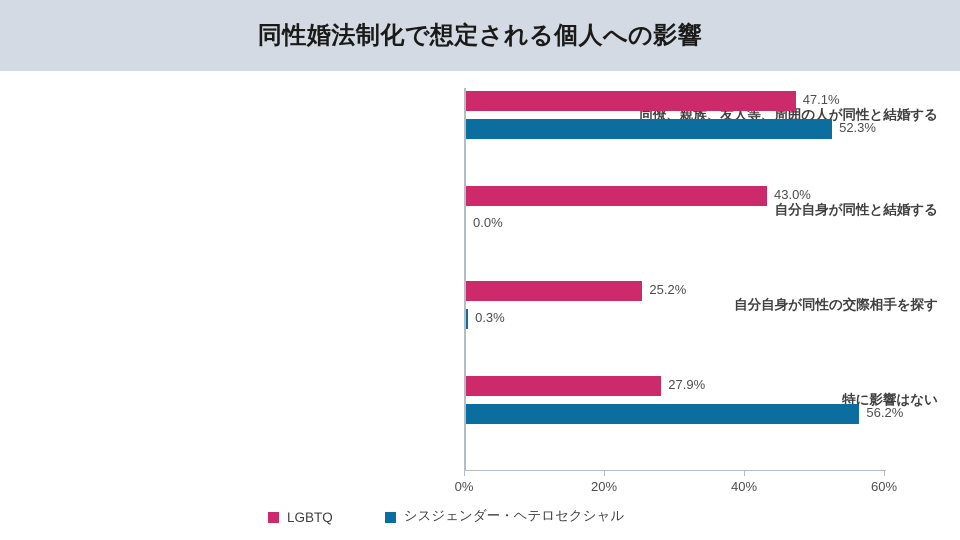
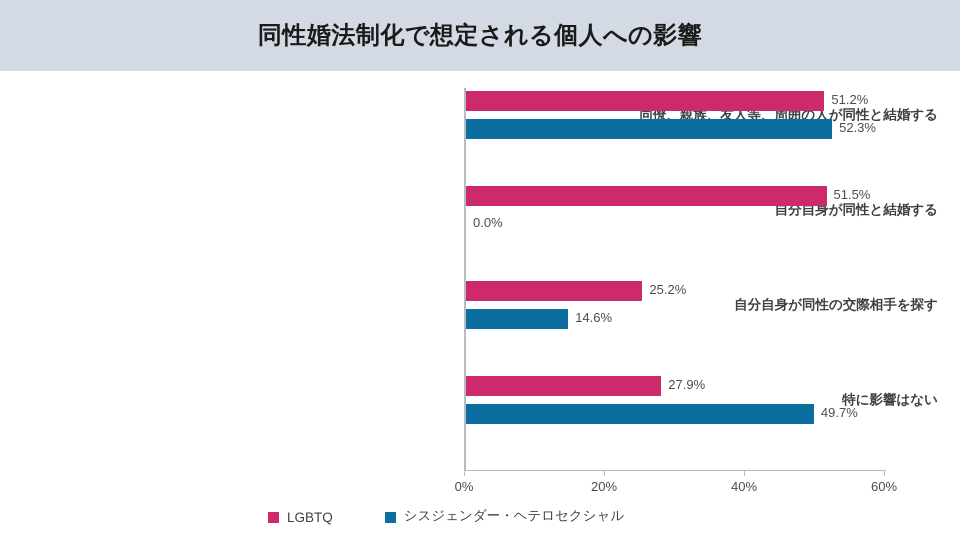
LGBTQ/同僚、親族、友人等、周囲の人が同性と結婚する: 47.1% -> 51.2%
LGBTQ/自分自身が同性と結婚する: 43.0% -> 51.5%
シスジェンダー・ヘテロセクシャル/自分自身が同性の交際相手を探す: 0.3% -> 14.6%
シスジェンダー・ヘテロセクシャル/特に影響はない: 56.2% -> 49.7%
